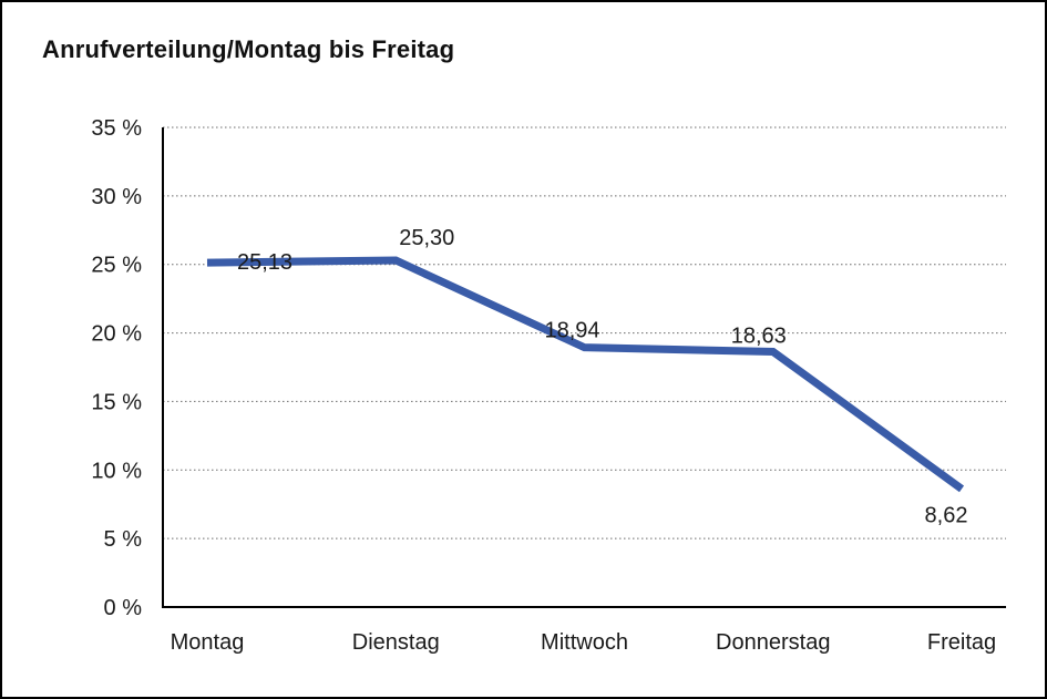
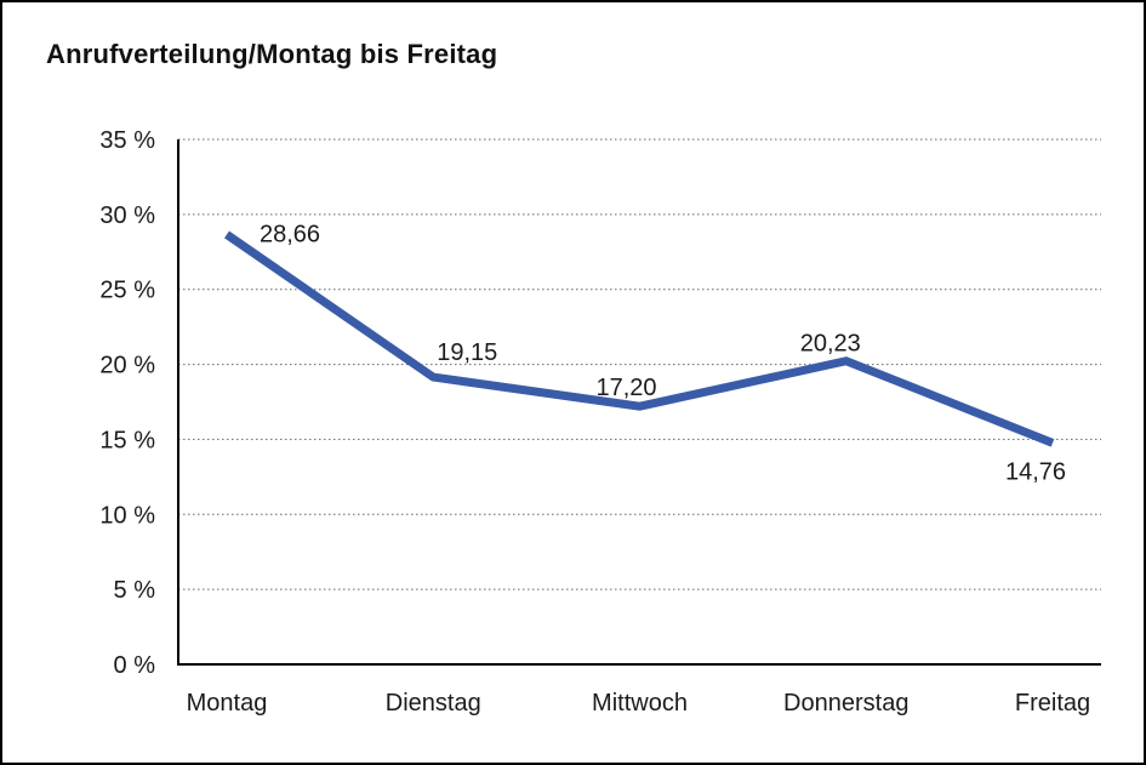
Montag: 25,13 -> 28,66
Dienstag: 25,30 -> 19,15
Mittwoch: 18,94 -> 17,20
Donnerstag: 18,63 -> 20,23
Freitag: 8,62 -> 14,76
